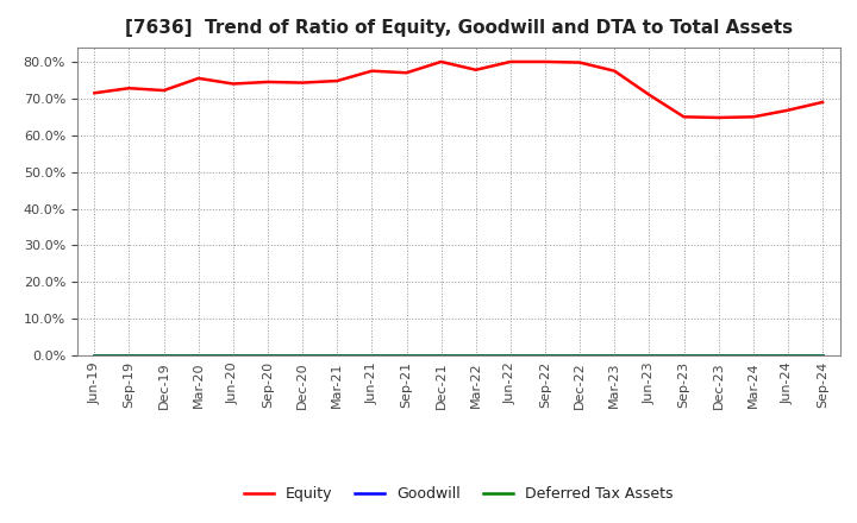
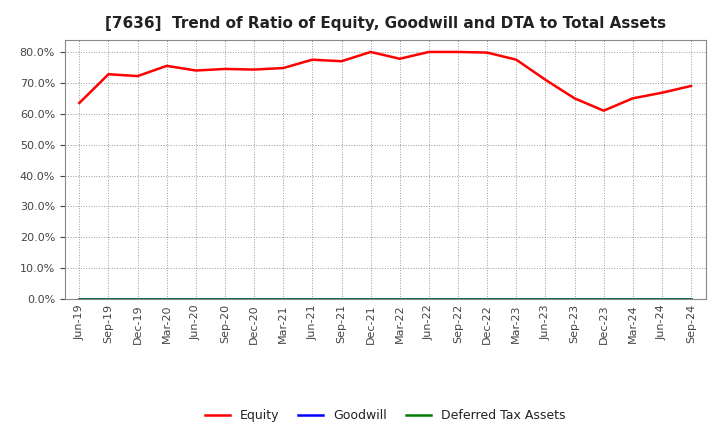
Equity/Jun-19: 71.5% -> 63.5%
Equity/Dec-23: 64.8% -> 61.0%
